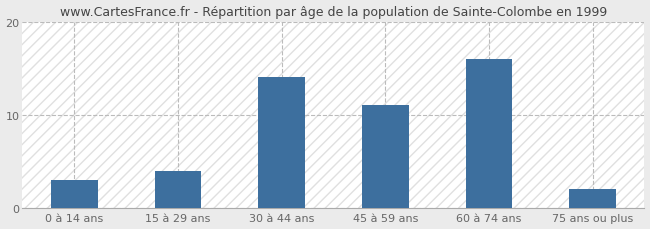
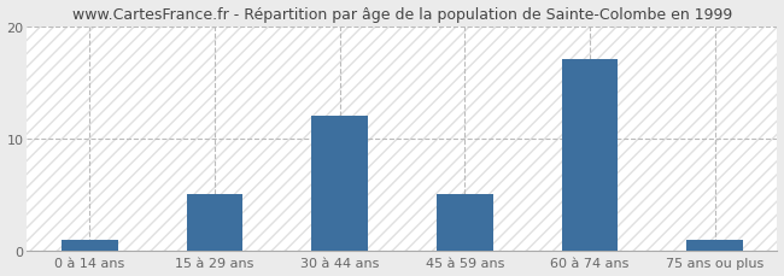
0 à 14 ans: 3 -> 1
15 à 29 ans: 4 -> 5
30 à 44 ans: 14 -> 12
45 à 59 ans: 11 -> 5
60 à 74 ans: 16 -> 17
75 ans ou plus: 2 -> 1
